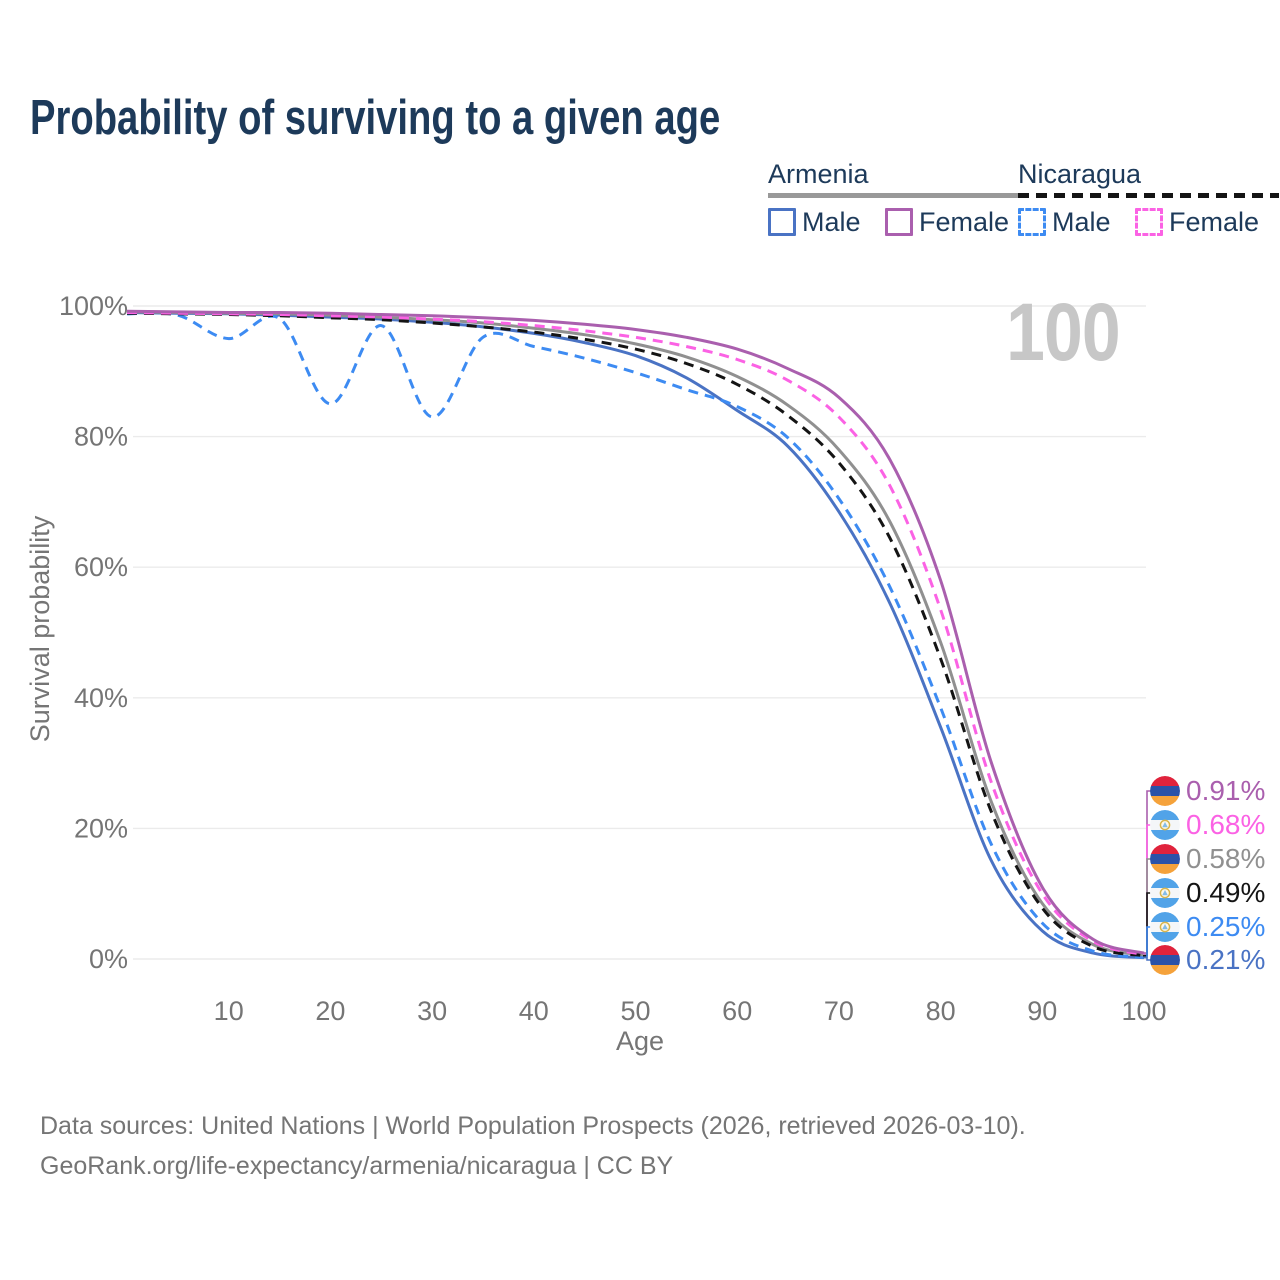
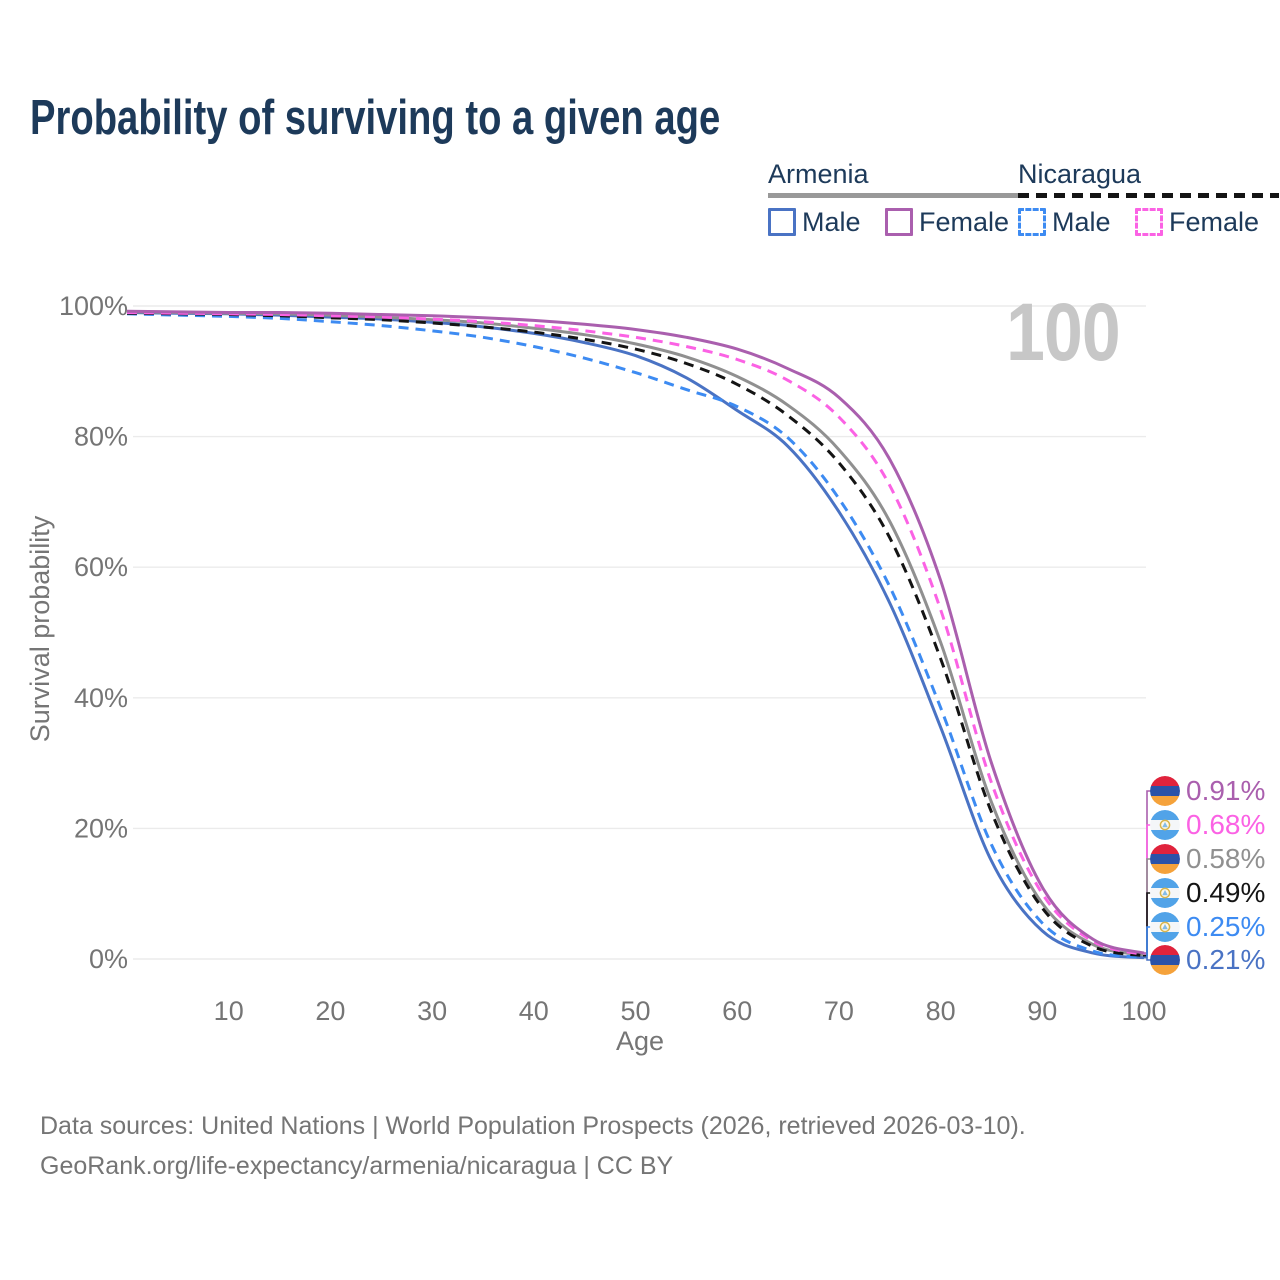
Nicaragua Male/10: 95% -> 98%
Nicaragua Male/20: 85% -> 98%
Nicaragua Male/30: 83% -> 96%
